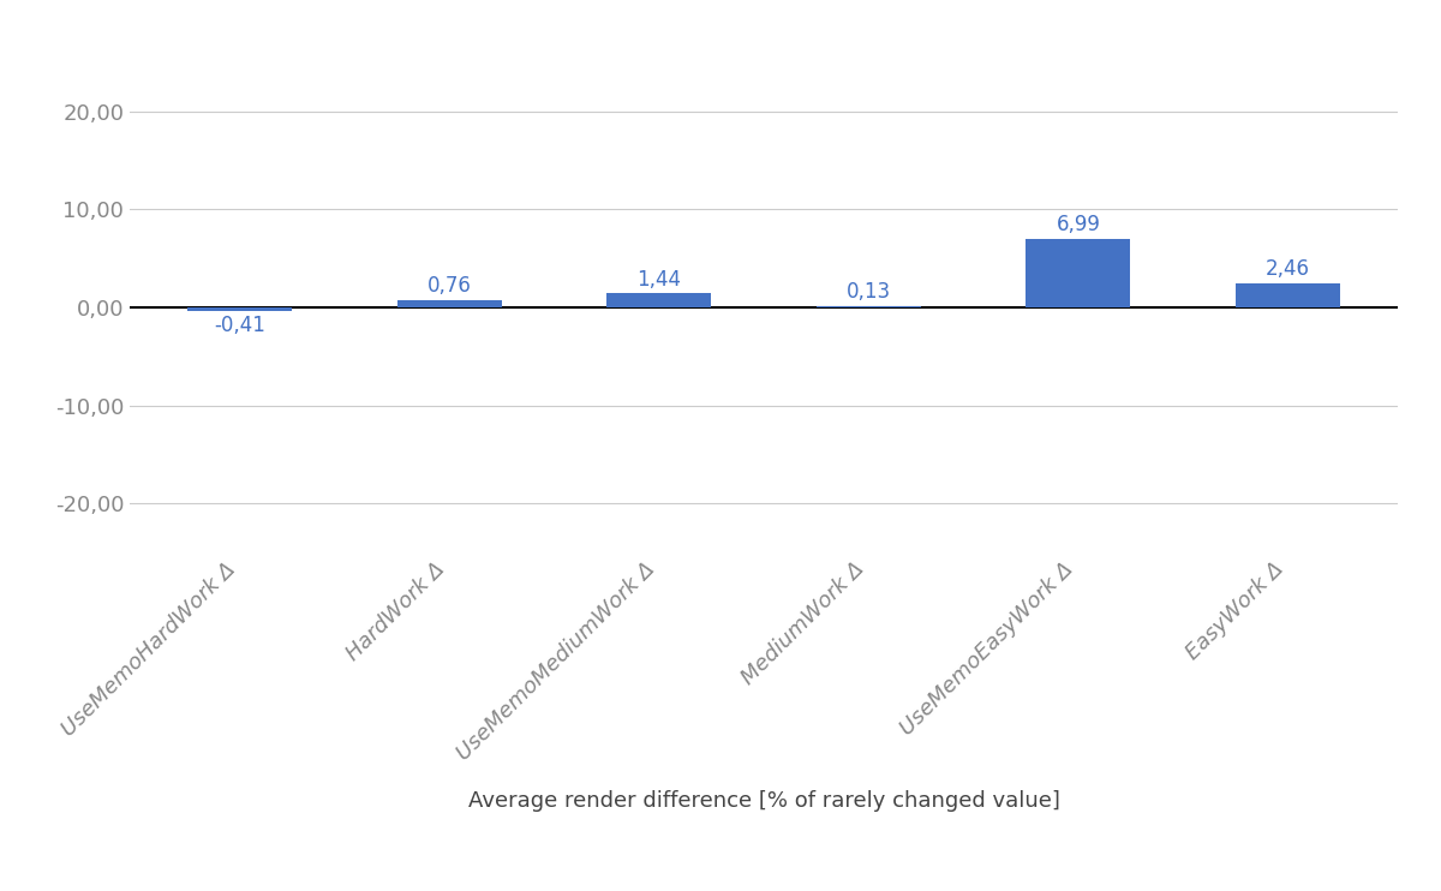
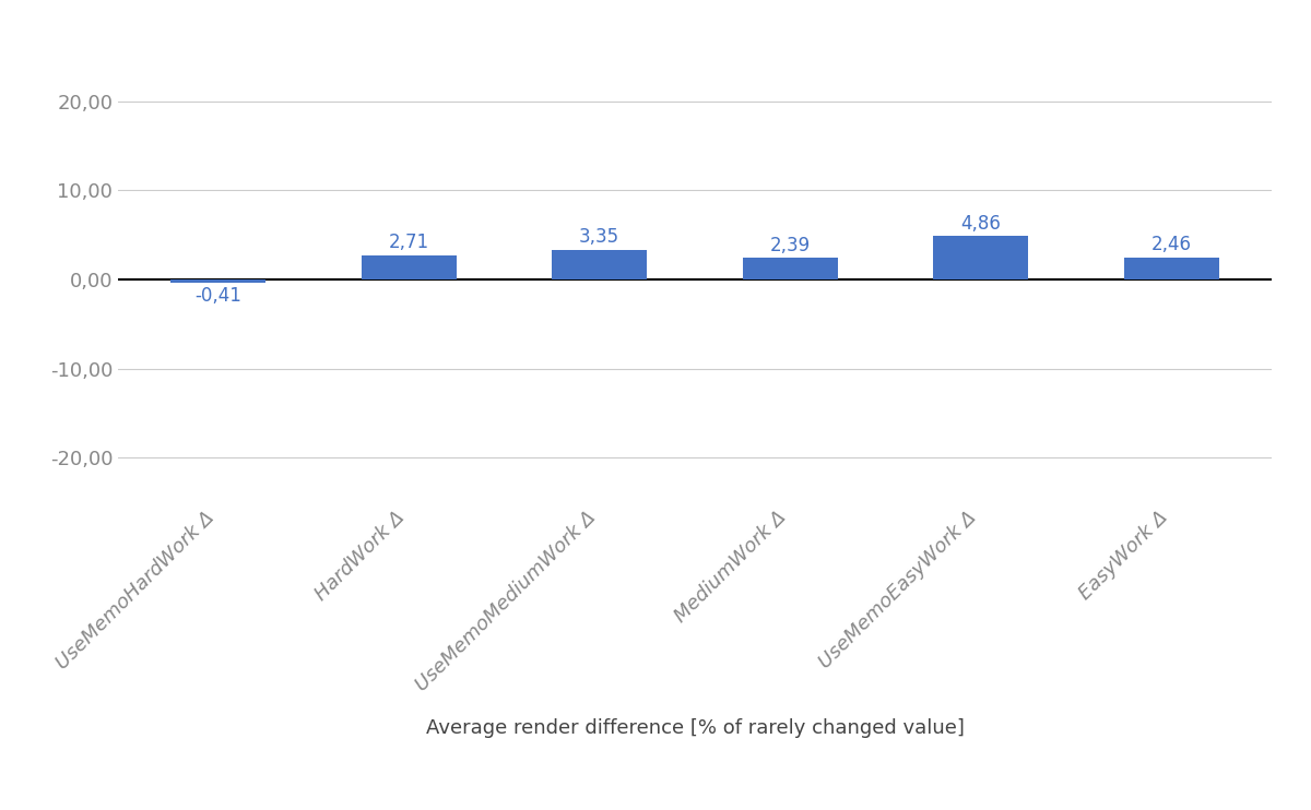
HardWork Δ: 0,76 -> 2,71
UseMemoMediumWork Δ: 1,44 -> 3,35
MediumWork Δ: 0,13 -> 2,39
UseMemoEasyWork Δ: 6,99 -> 4,86
